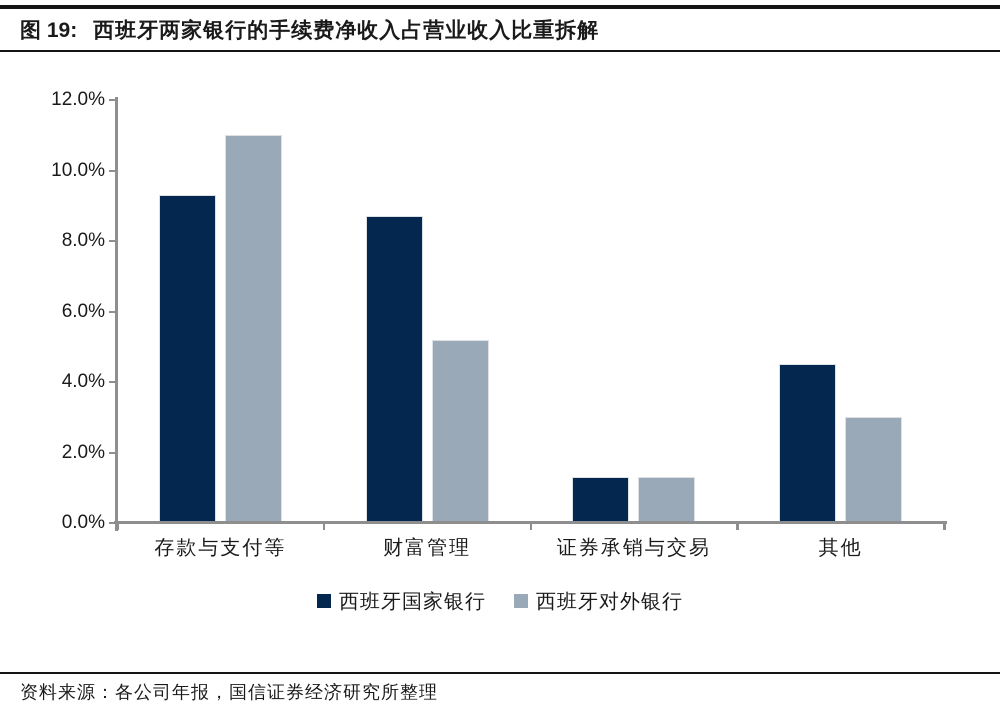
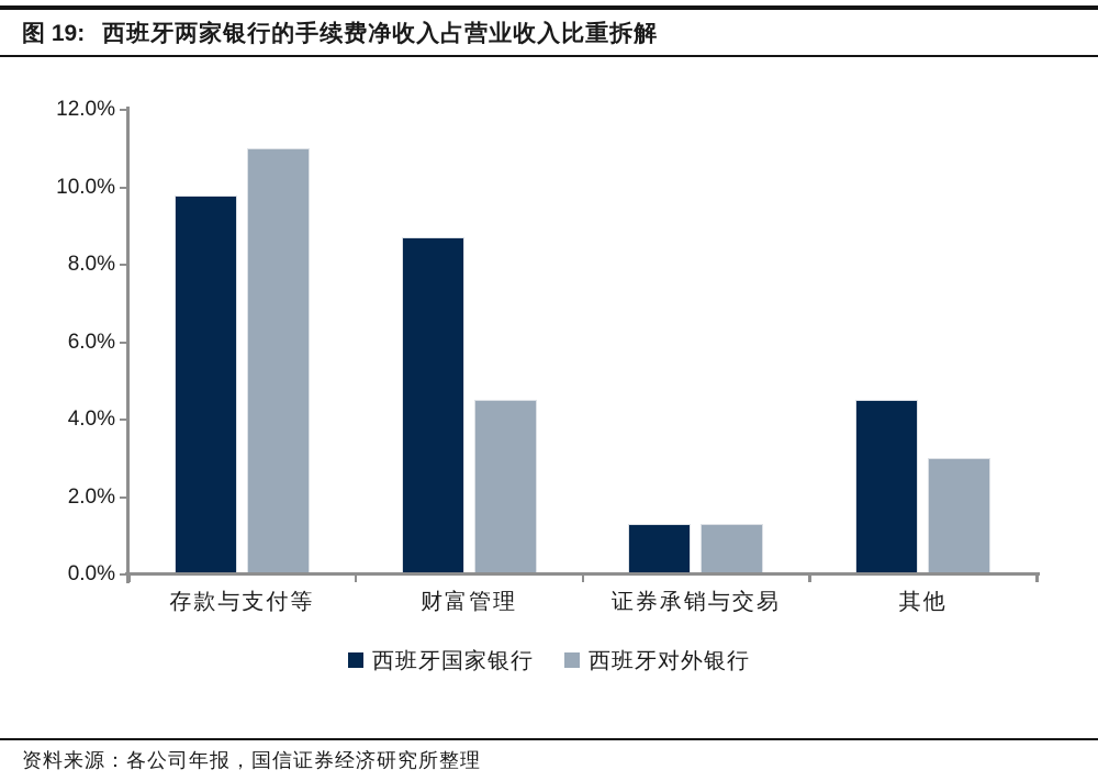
西班牙国家银行/存款与支付等: 9.3% -> 9.8%
西班牙对外银行/财富管理: 5.2% -> 4.5%
